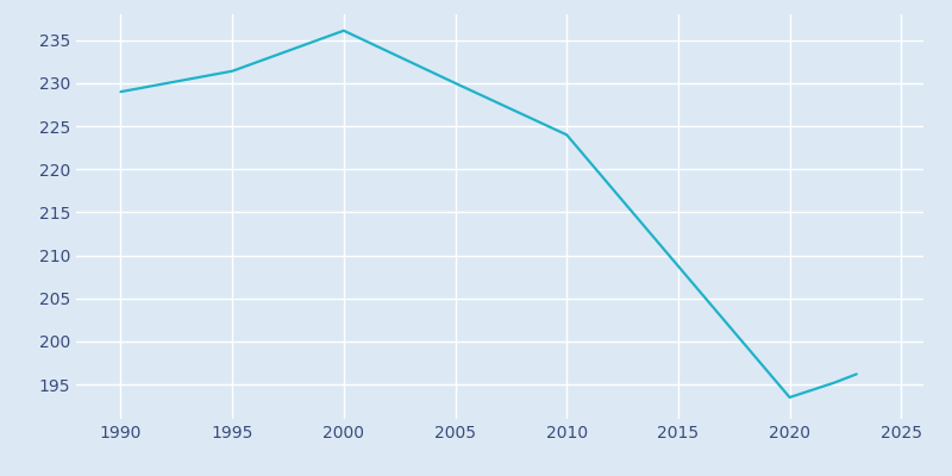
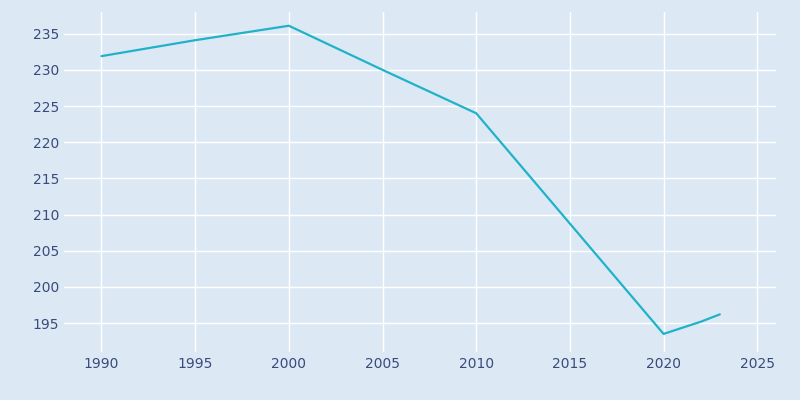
1990: 229.0 -> 231.9
1995: 231.4 -> 234.1
